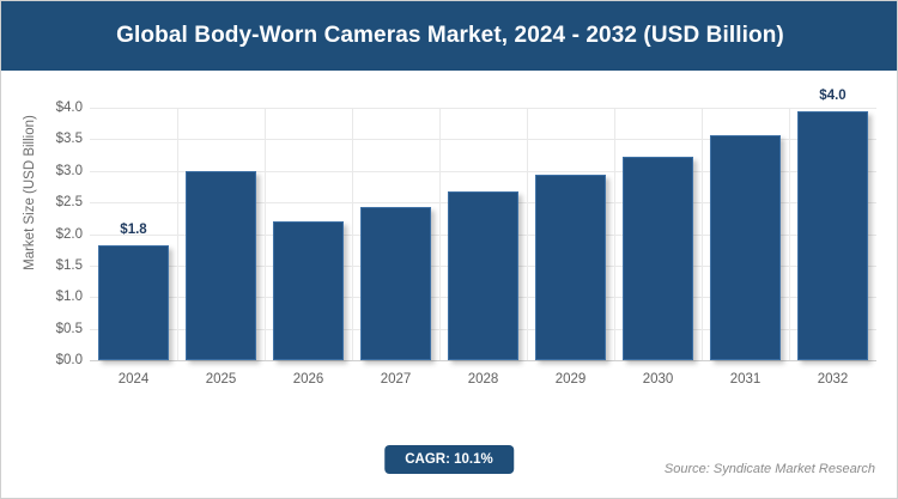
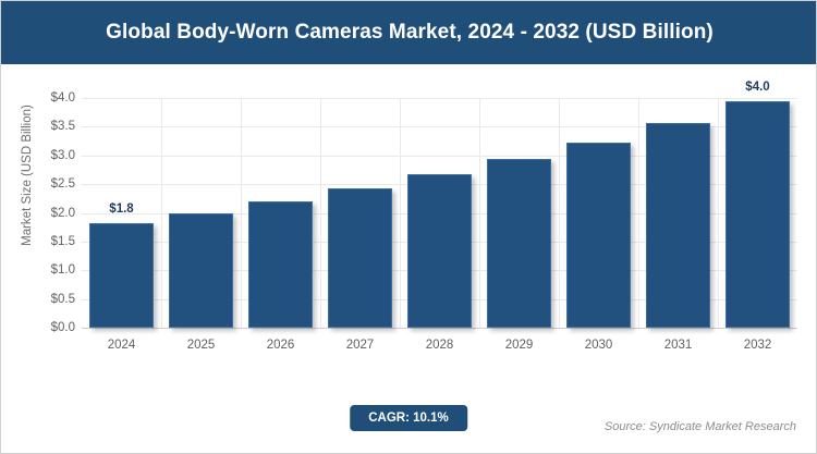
2025: $3.0 -> $2.0
